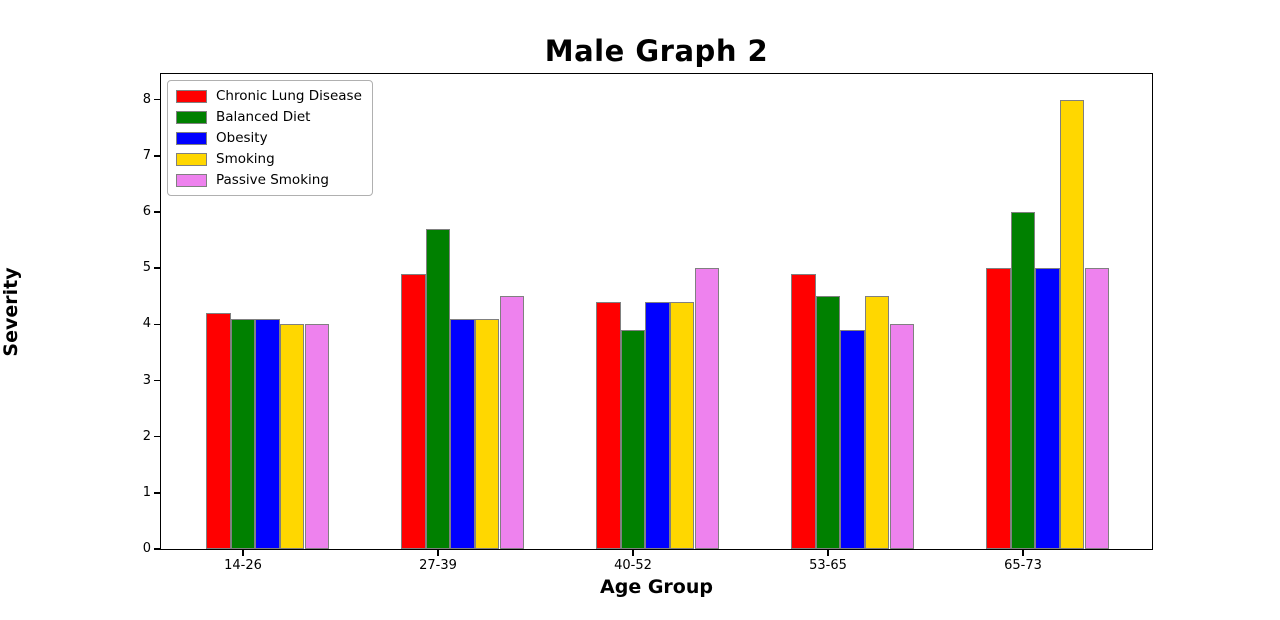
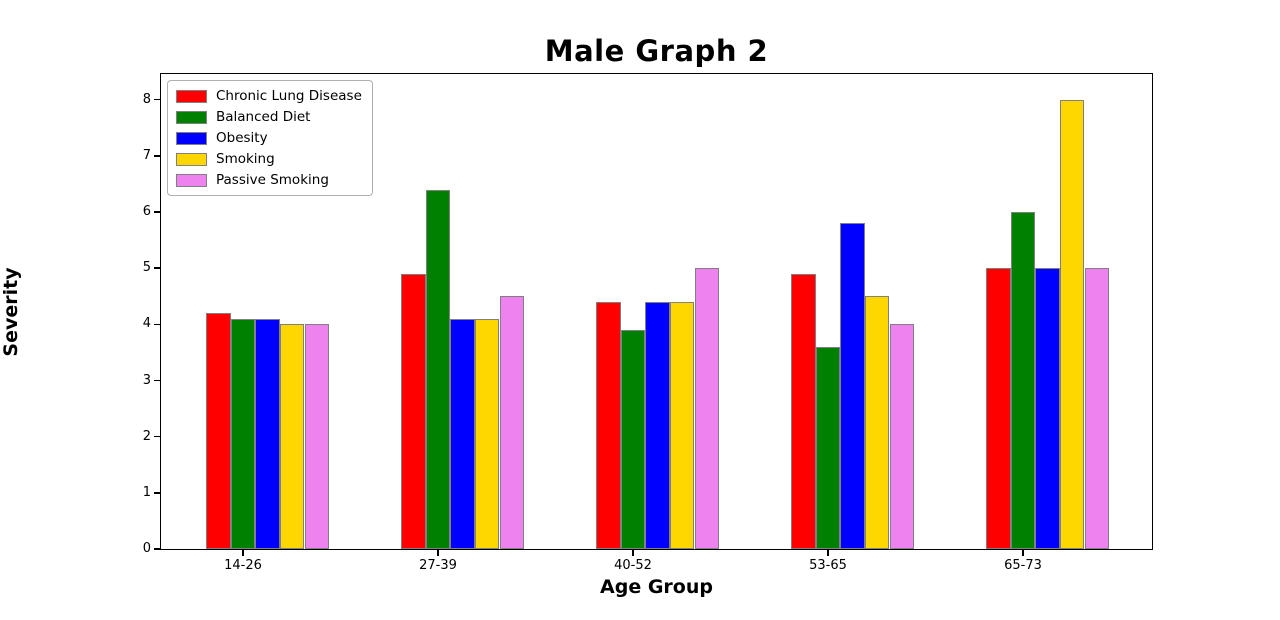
Balanced Diet/27-39: 5.7 -> 6.4
Balanced Diet/53-65: 4.5 -> 3.6
Obesity/53-65: 3.9 -> 5.8
